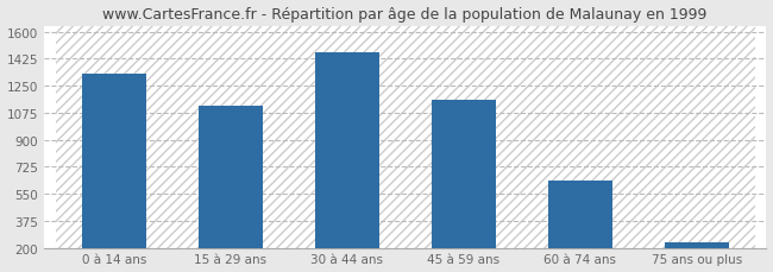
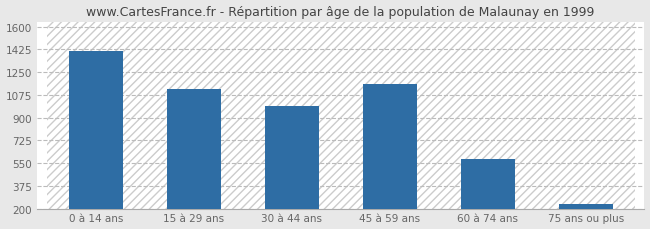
0 à 14 ans: 1320 -> 1410
30 à 44 ans: 1470 -> 990
60 à 74 ans: 640 -> 580
